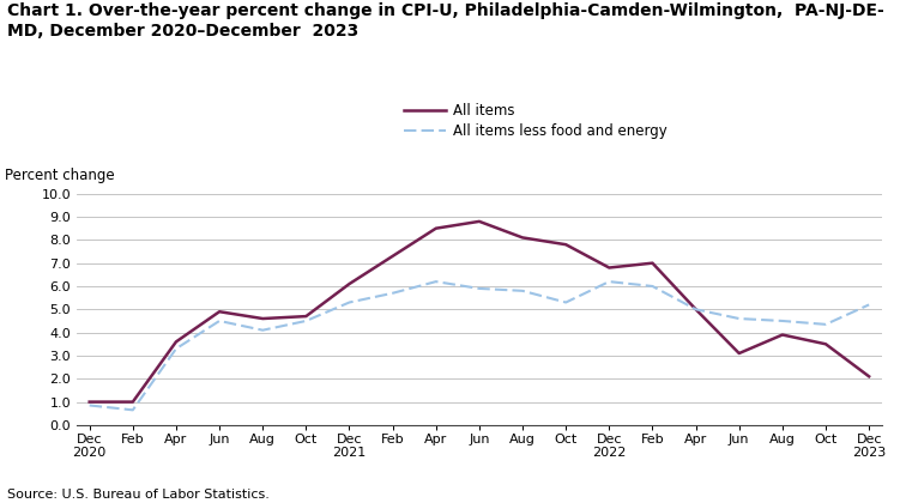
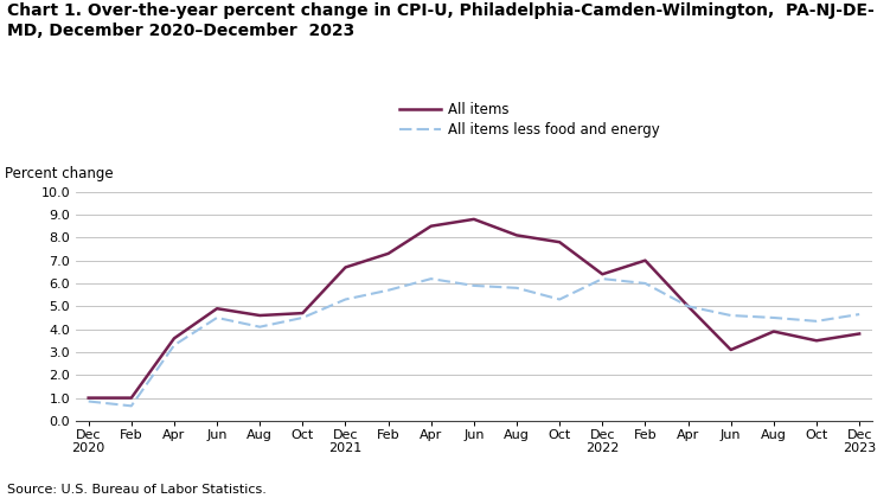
All items/Dec 2021: 6.1 -> 6.7
All items/Dec 2022: 6.8 -> 6.4
All items/Dec 2023: 2.1 -> 3.8
All items less food and energy/Dec 2023: 5.2 -> 4.7
